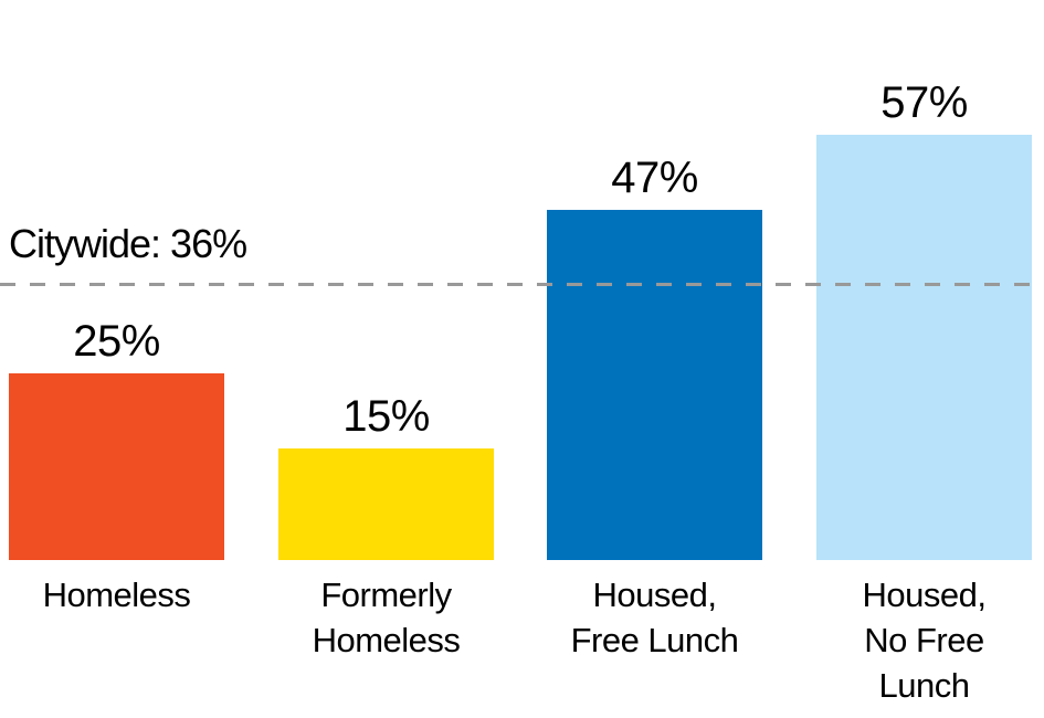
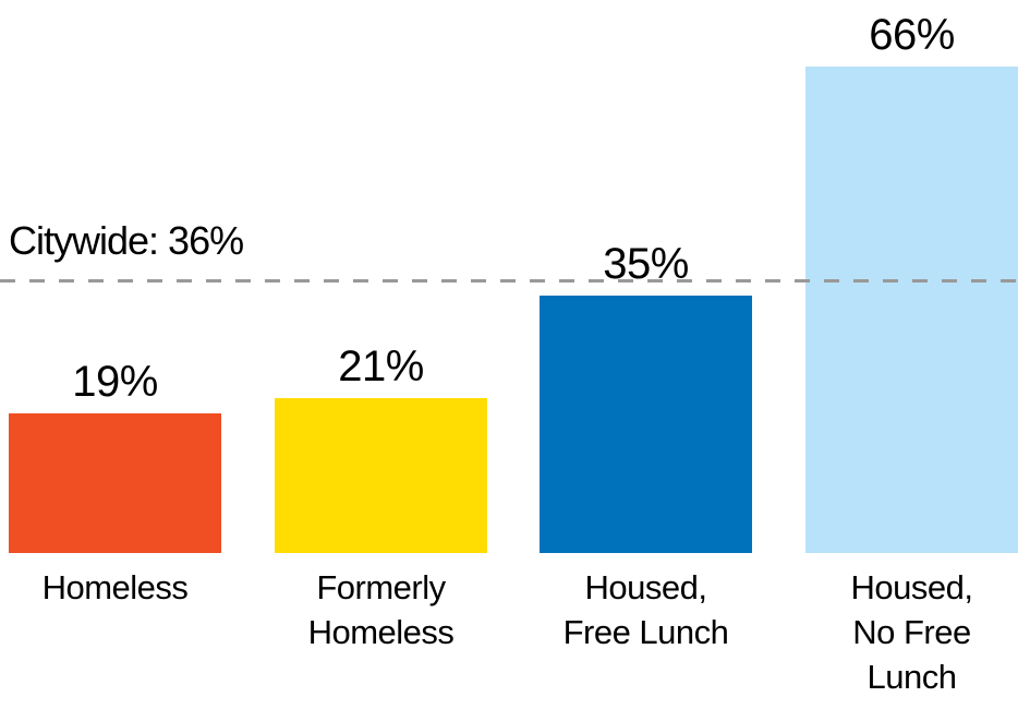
Homeless: 25% -> 19%
Formerly Homeless: 15% -> 21%
Housed, Free Lunch: 47% -> 35%
Housed, No Free Lunch: 57% -> 66%
